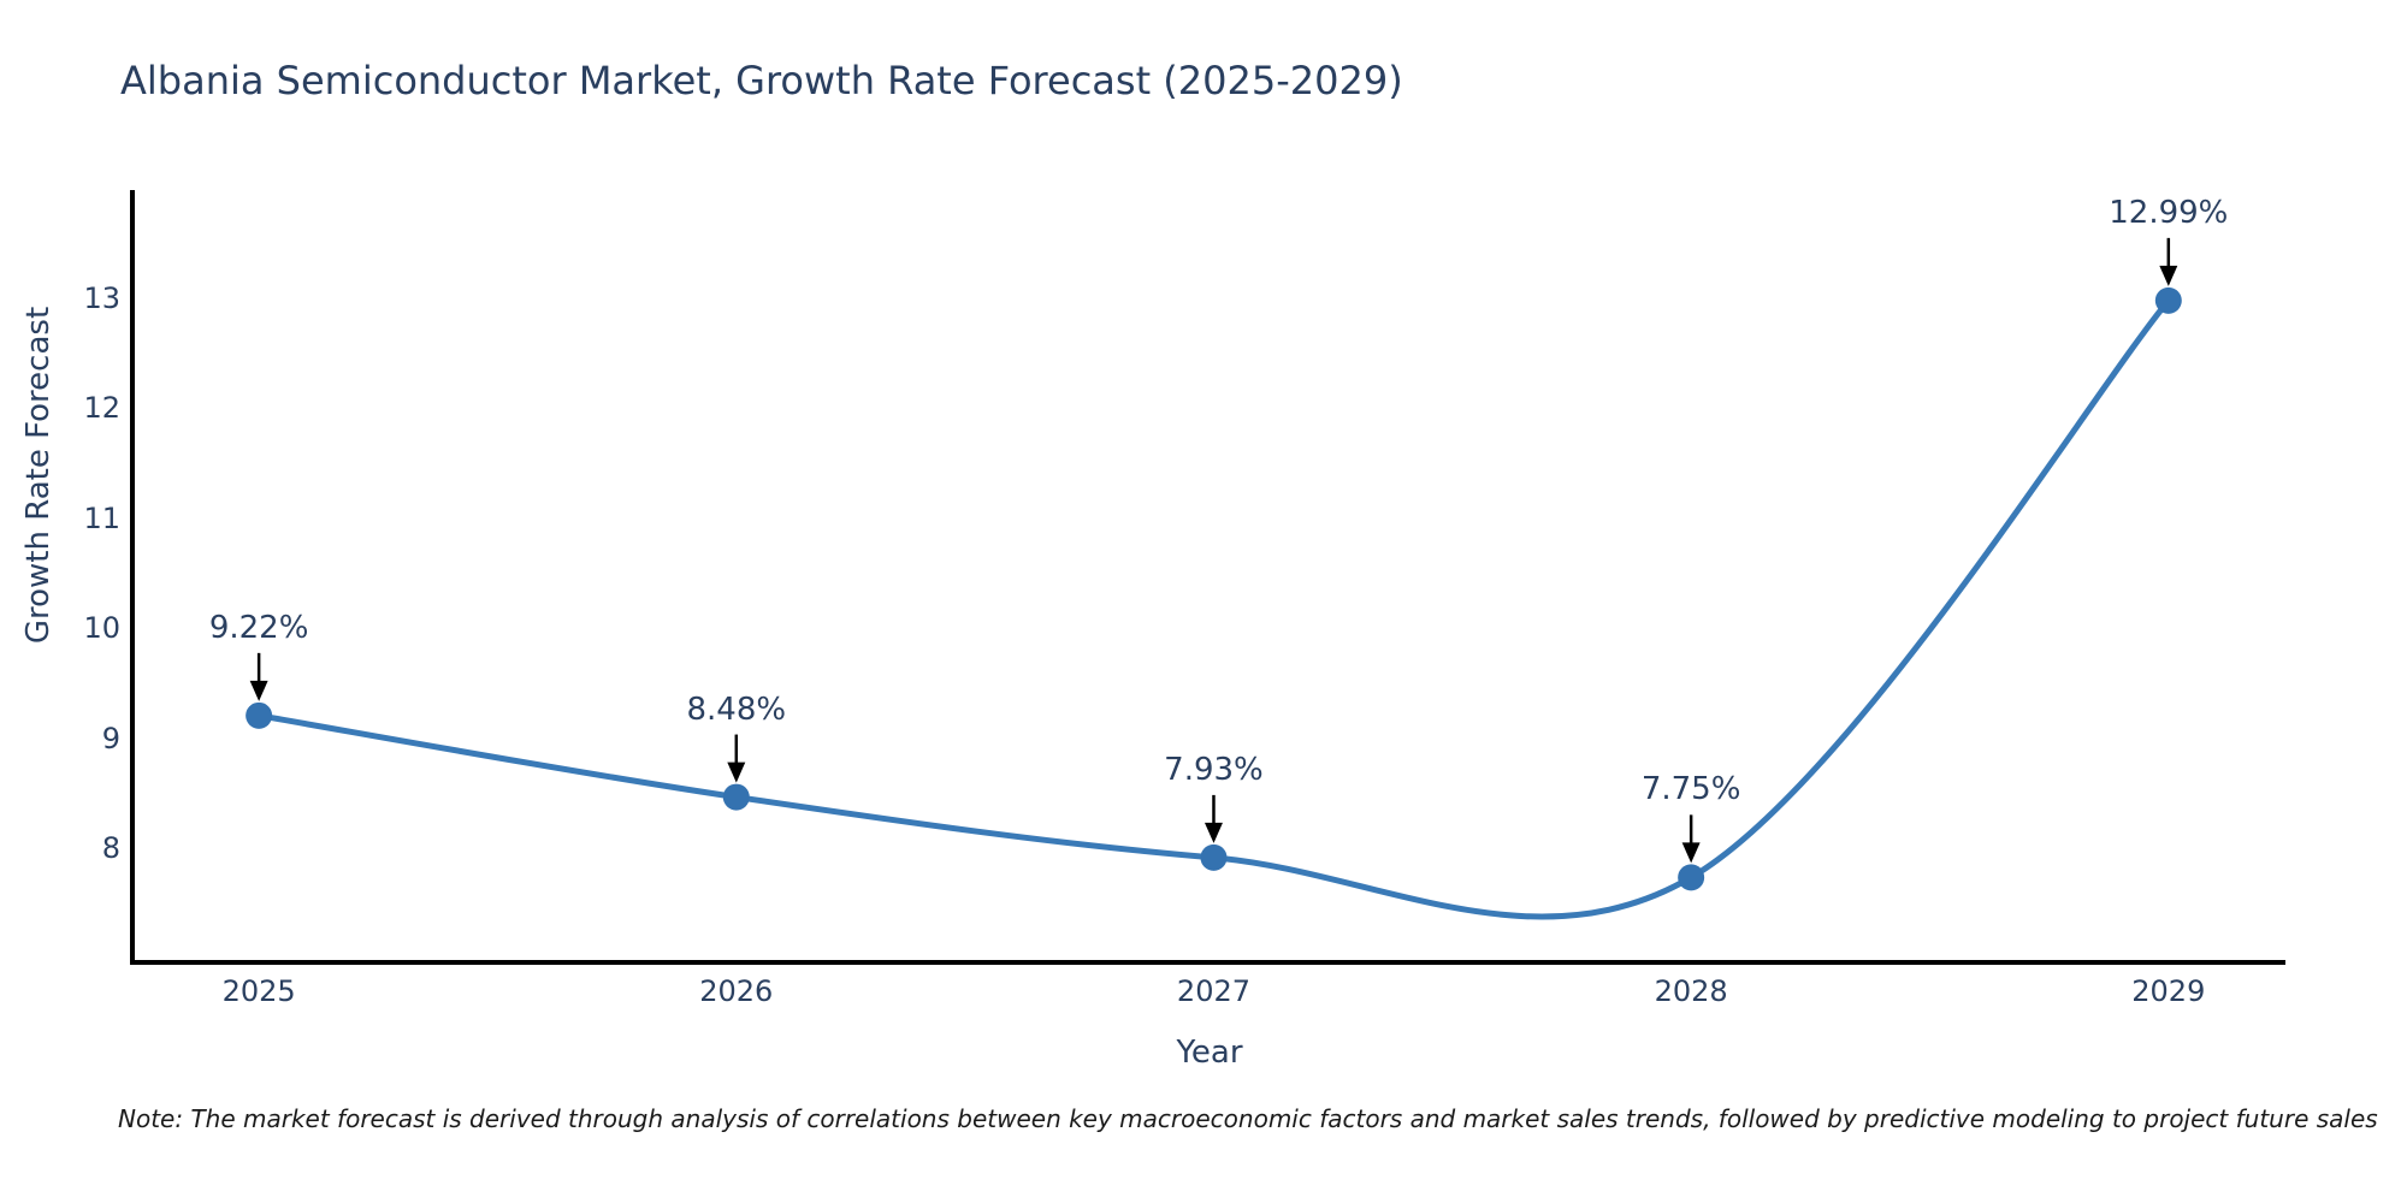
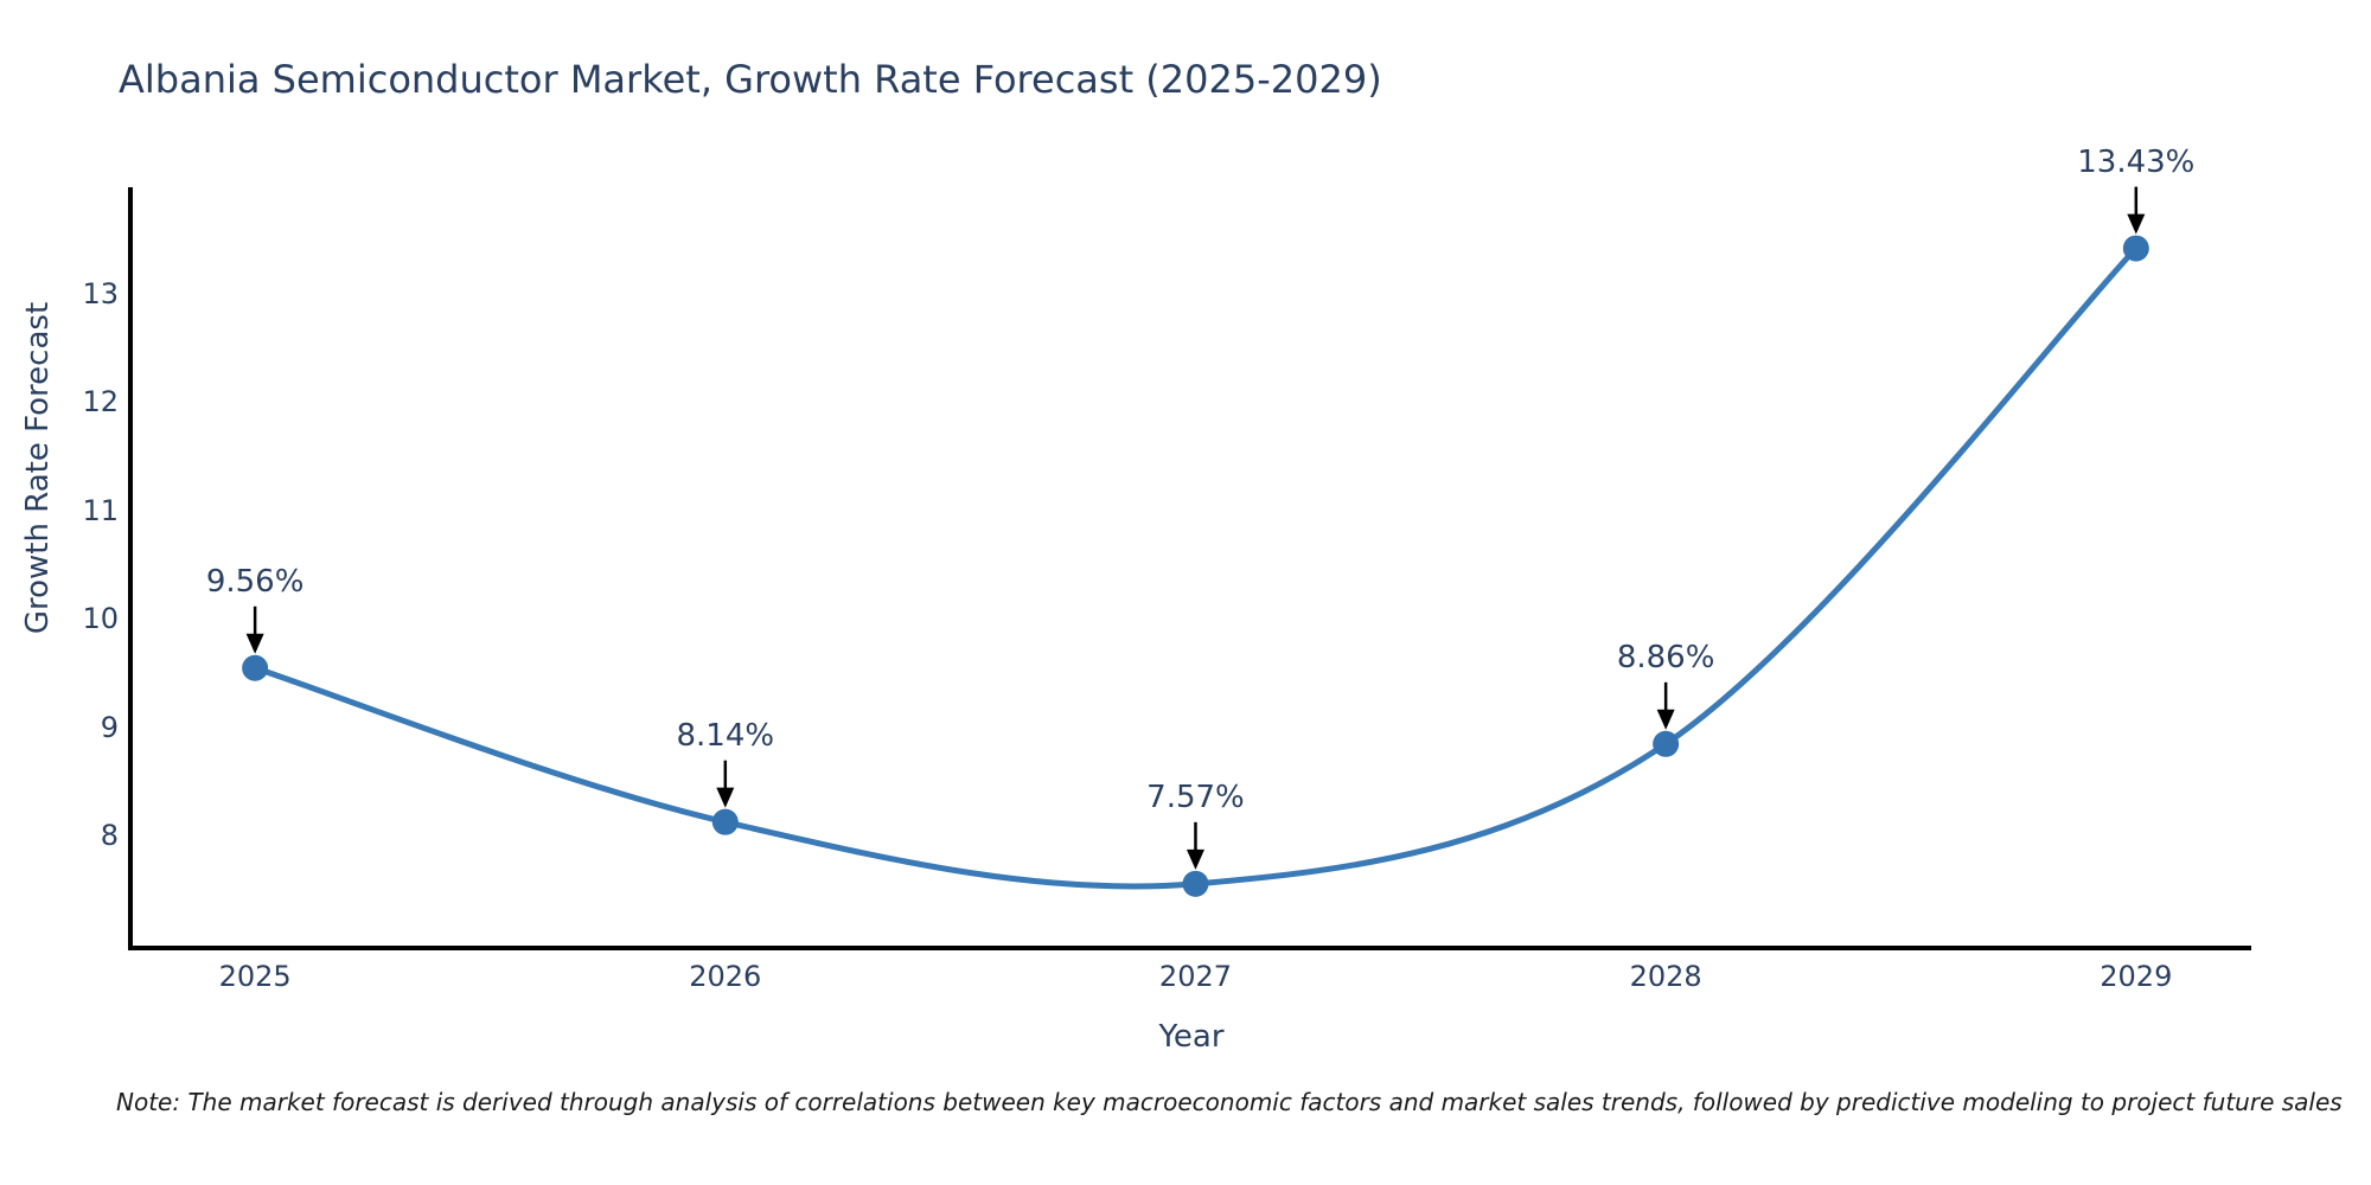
2025: 9.22% -> 9.56%
2026: 8.48% -> 8.14%
2027: 7.93% -> 7.57%
2028: 7.75% -> 8.86%
2029: 12.99% -> 13.43%
